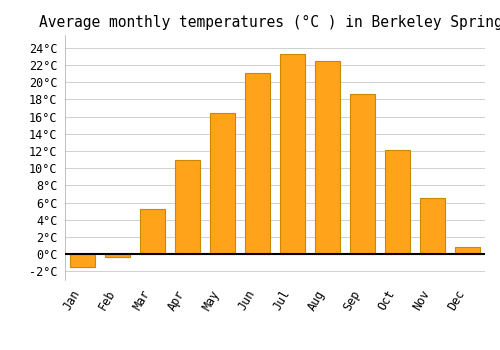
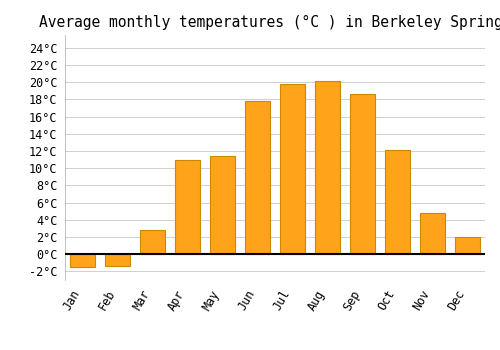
Feb: -0.3°C -> -1.4°C
Mar: 5.3°C -> 2.8°C
May: 16.4°C -> 11.4°C
Jun: 21.1°C -> 17.8°C
Jul: 23.3°C -> 19.8°C
Aug: 22.5°C -> 20.2°C
Nov: 6.5°C -> 4.8°C
Dec: 0.8°C -> 2.0°C
